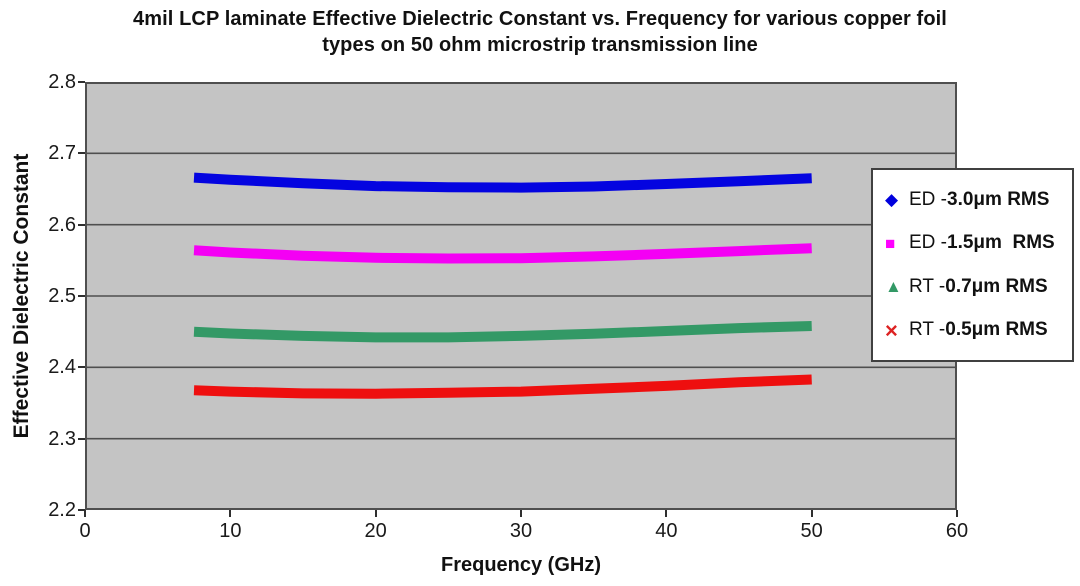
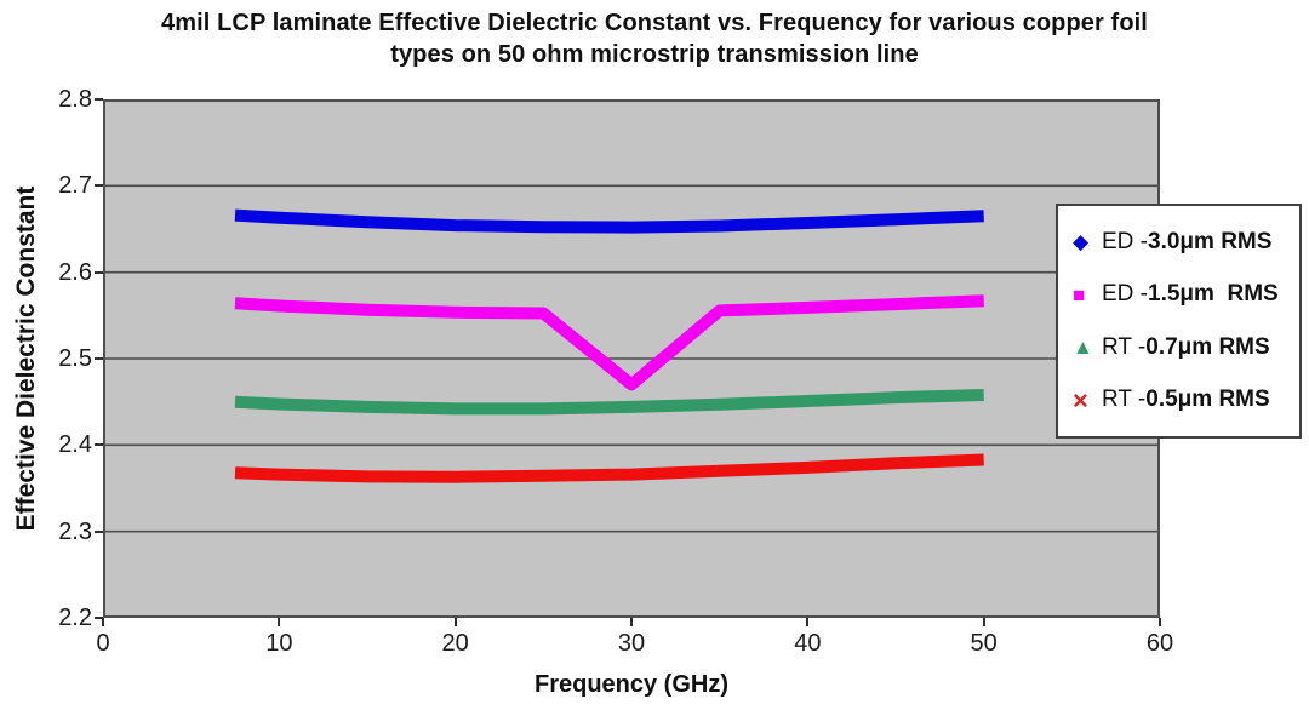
ED - 1.5μm RMS/30: 2.55 -> 2.47
